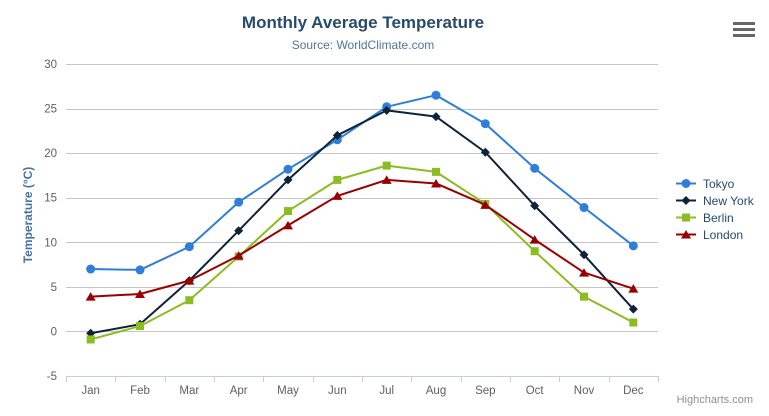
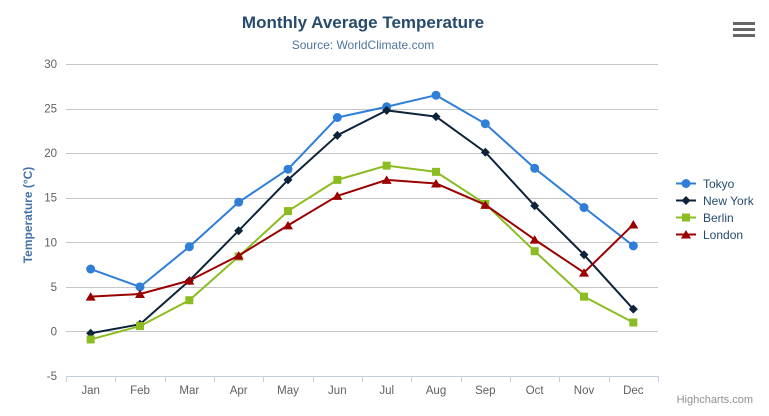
Tokyo/Feb: 7 -> 5
Tokyo/Jun: 22 -> 24
London/Dec: 5 -> 12
